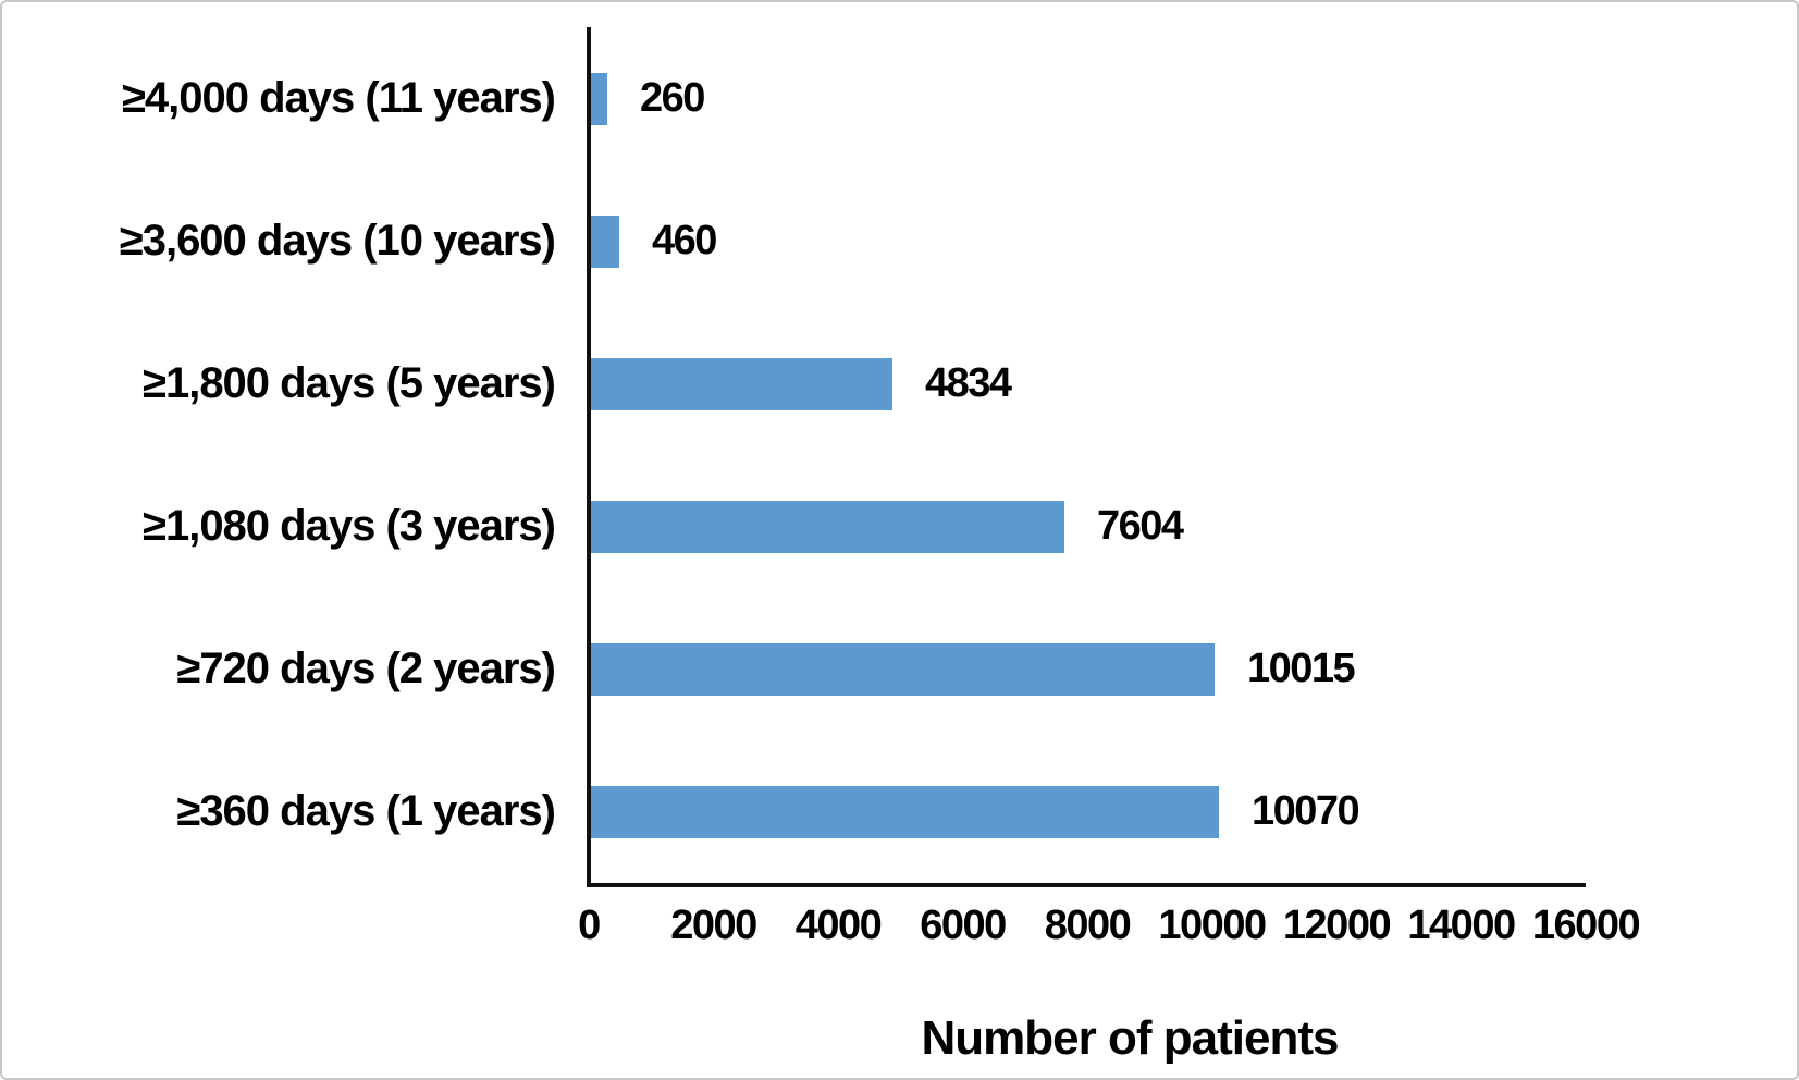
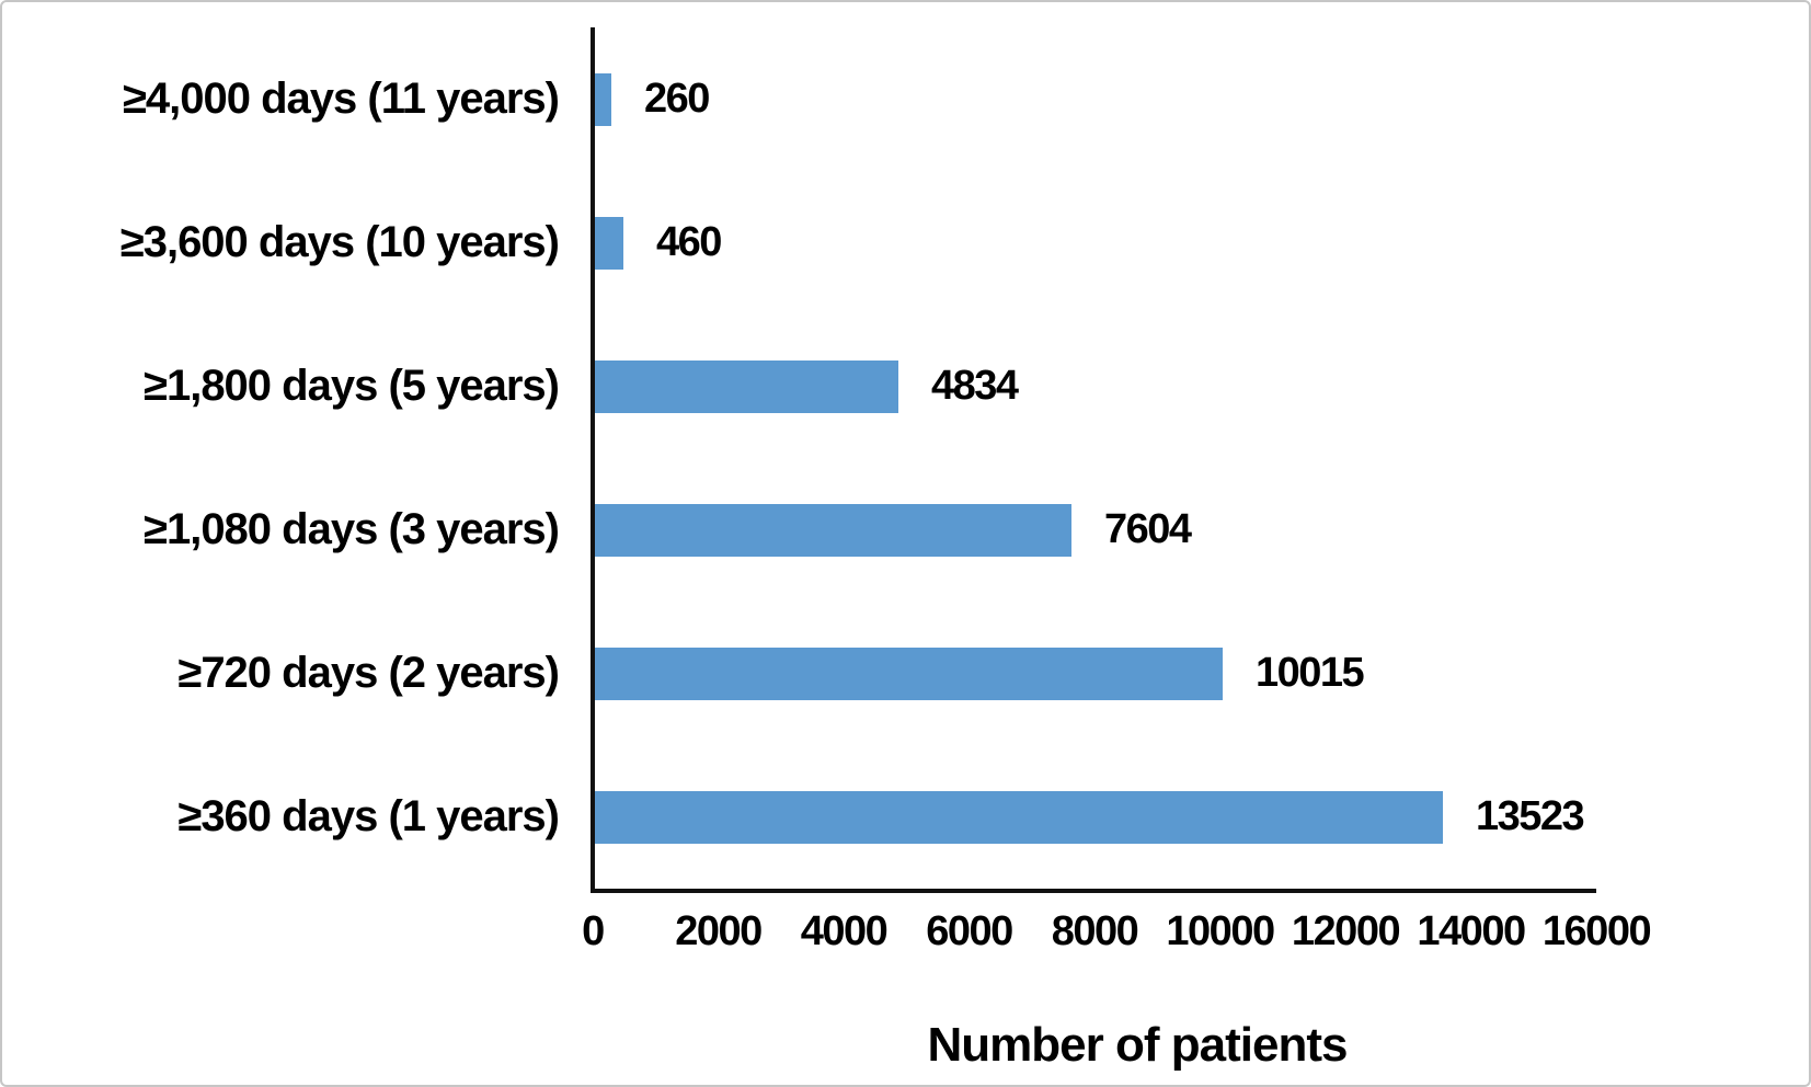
≥360 days (1 years): 10070 -> 13523
